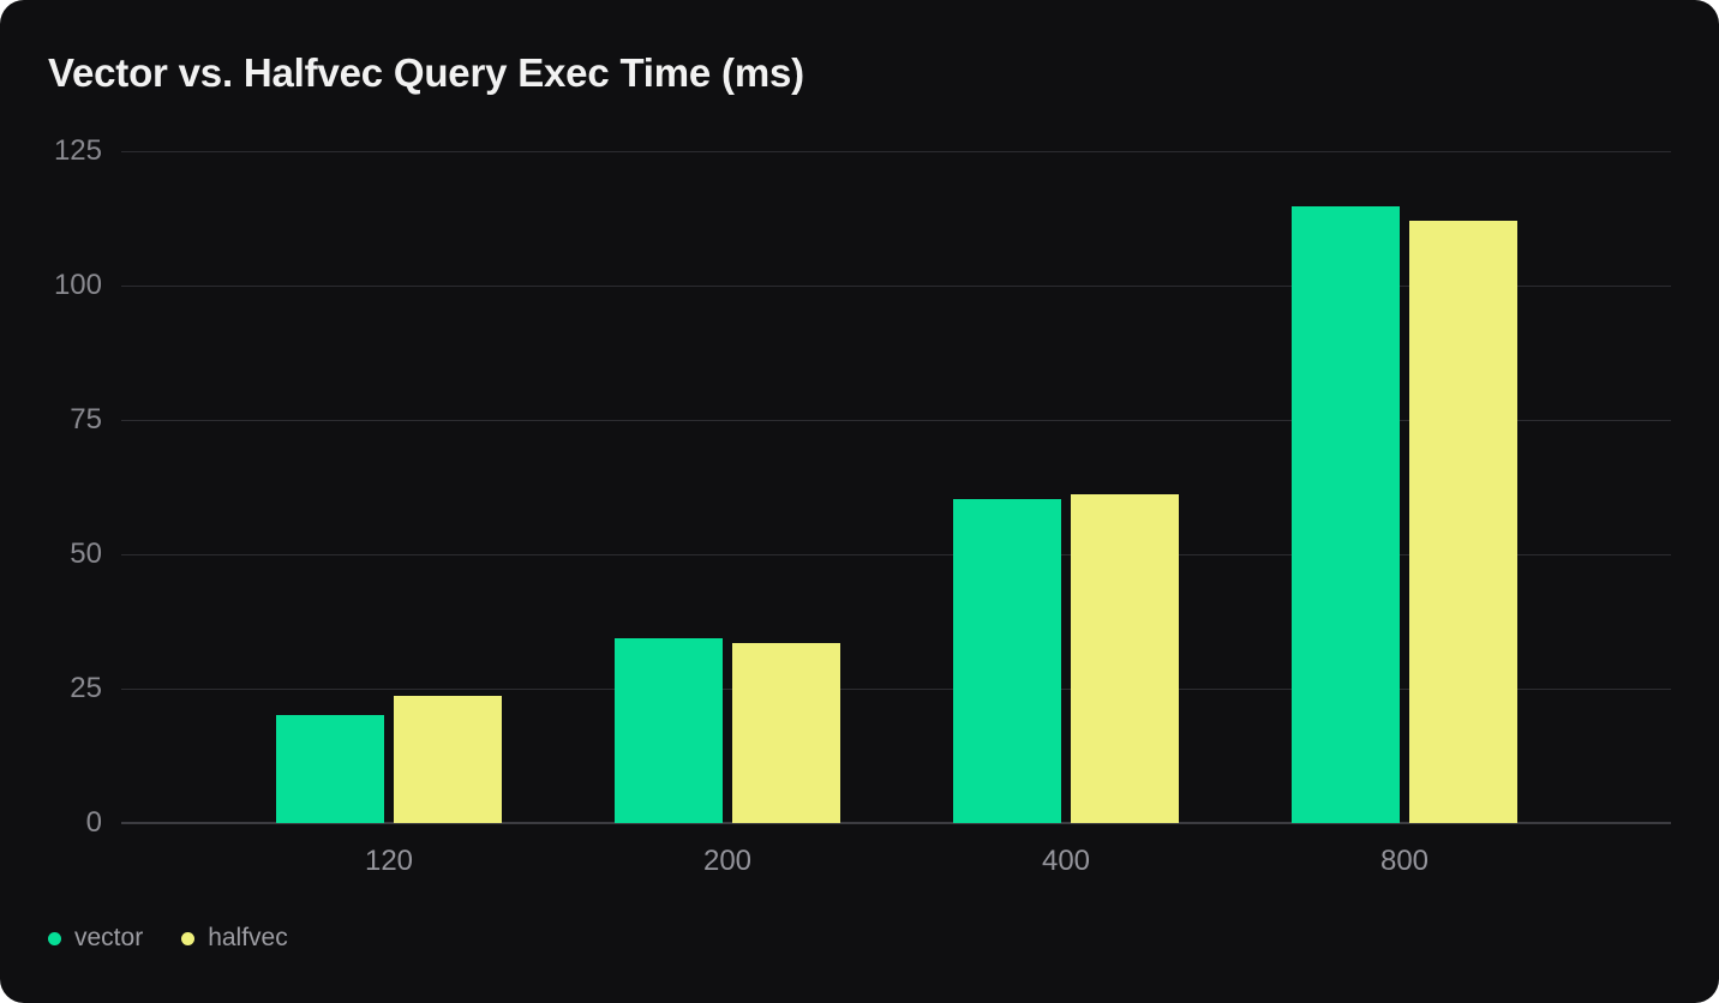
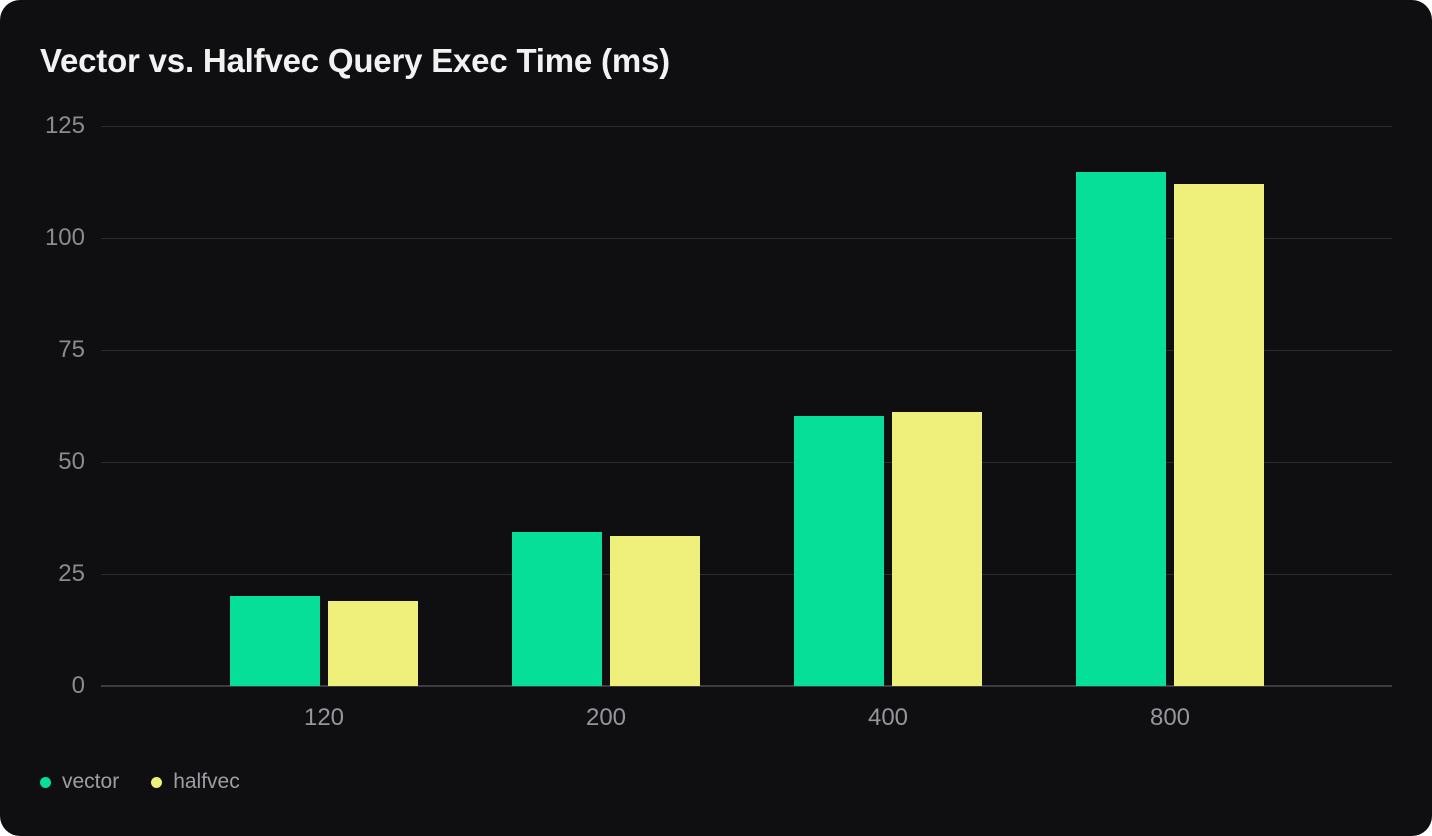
halfvec/120: 24 -> 19
